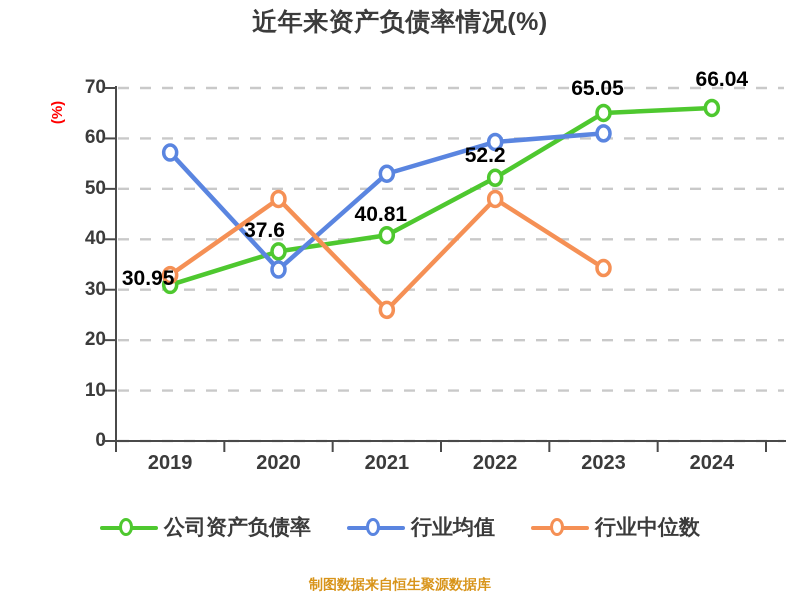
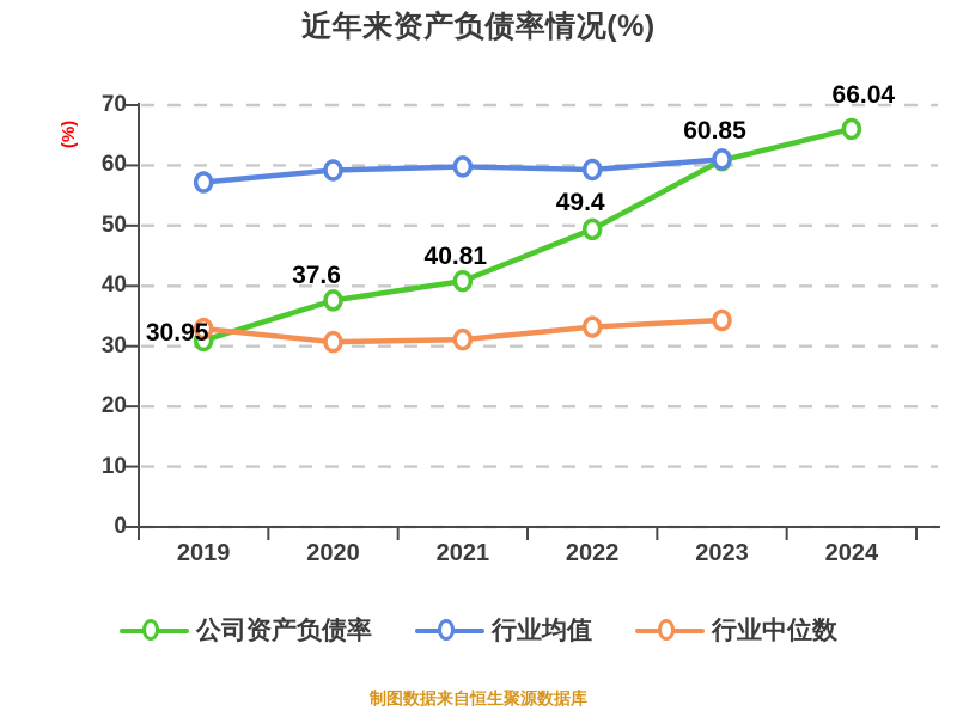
行业均值/2020: 34 -> 59
行业中位数/2020: 48 -> 31
行业均值/2021: 53 -> 60
行业中位数/2021: 26 -> 31
公司资产负债率/2022: 52.2 -> 49.4
行业中位数/2022: 48 -> 33
公司资产负债率/2023: 65.05 -> 60.85
